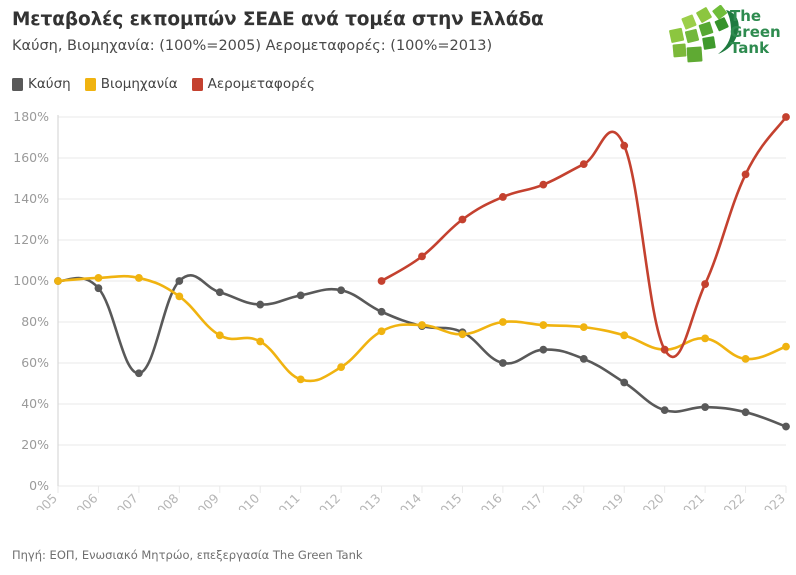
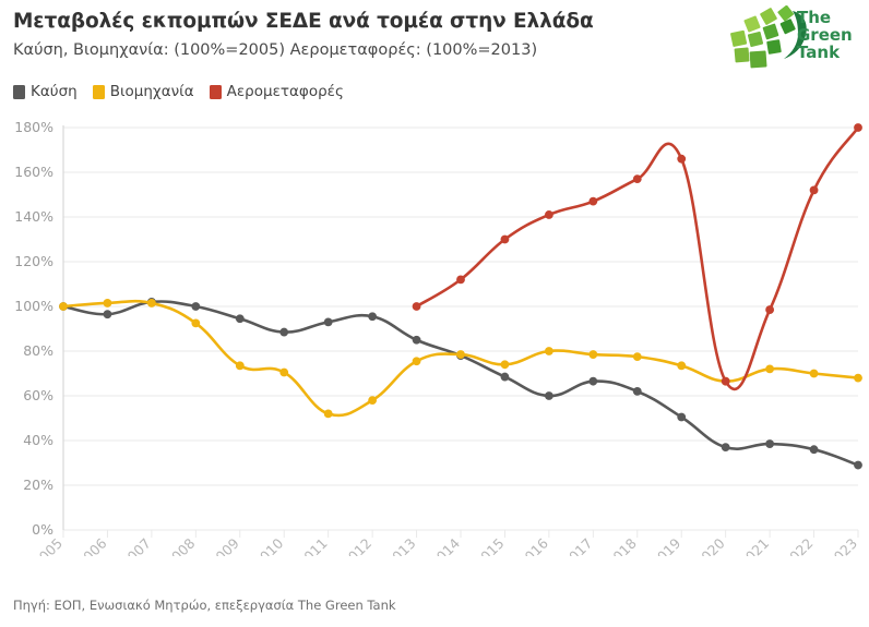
Καύση/2007: 55% -> 102%
Καύση/2015: 75% -> 68%
Βιομηχανία/2022: 62% -> 70%
